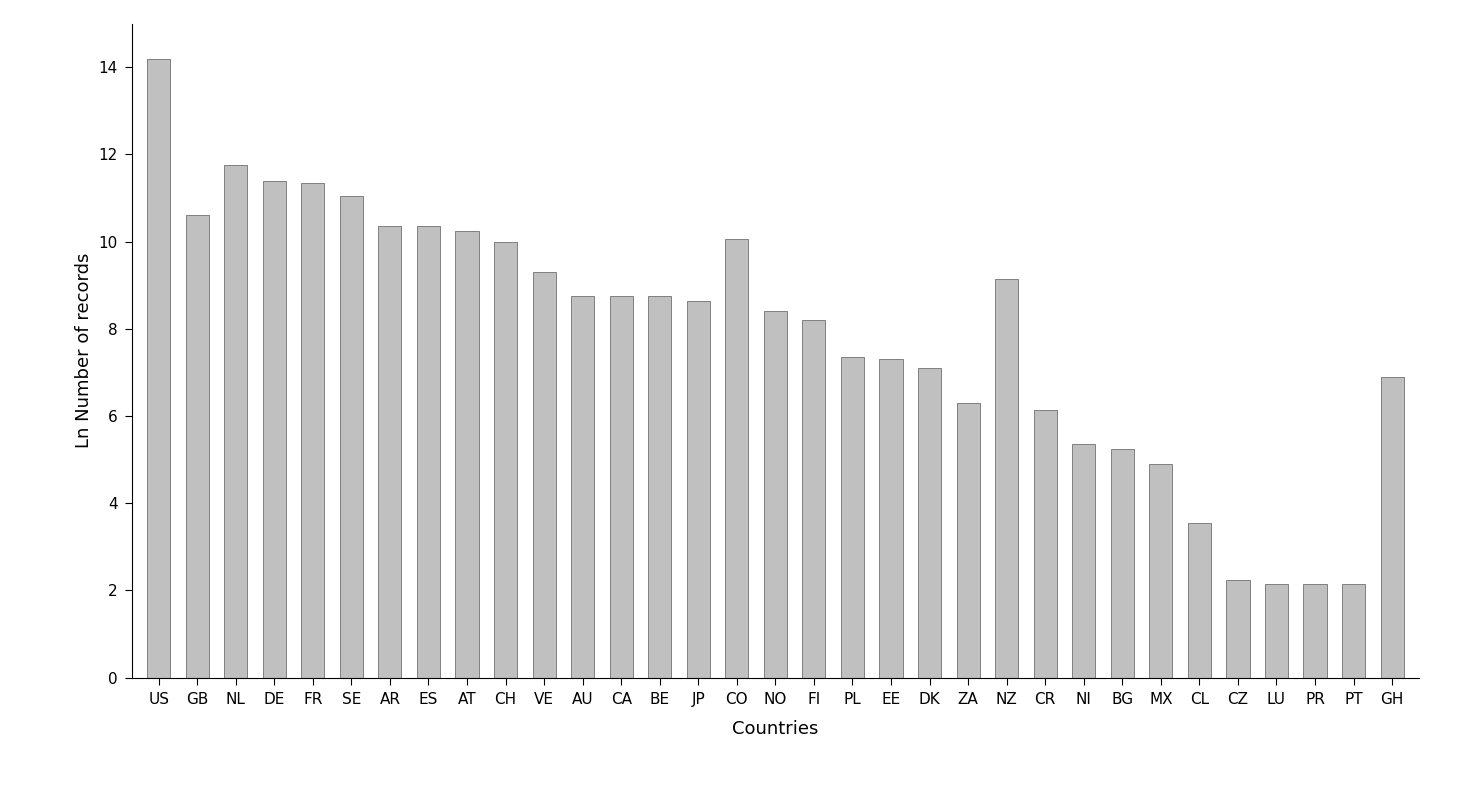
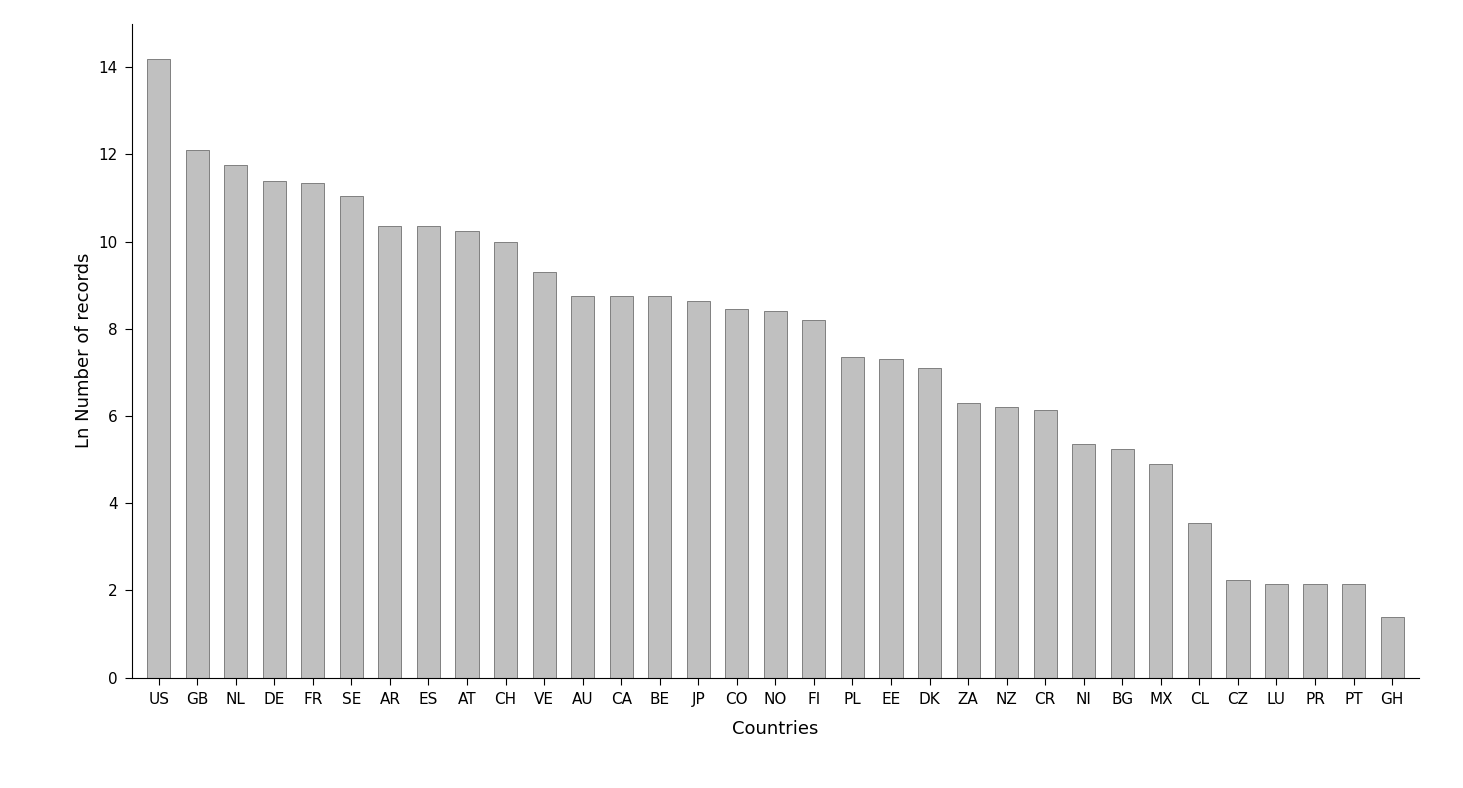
GB: 10.60 -> 12.10
CO: 10.05 -> 8.45
NZ: 9.15 -> 6.20
GH: 6.90 -> 1.40
